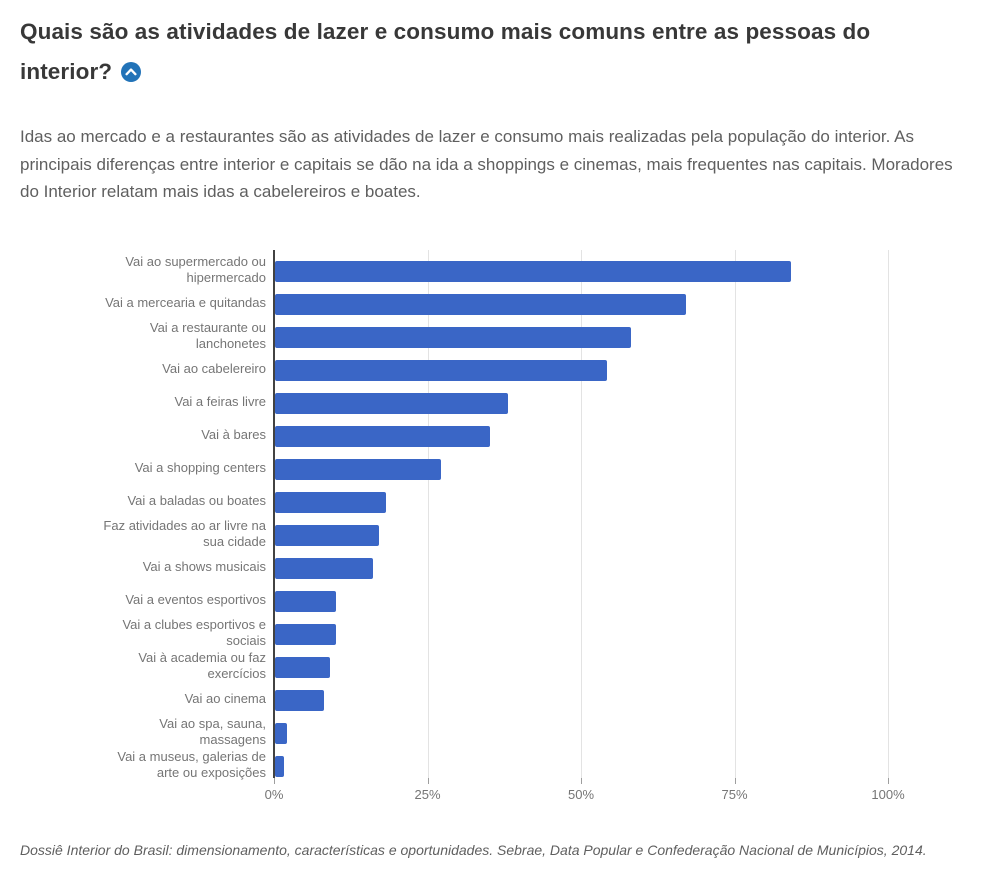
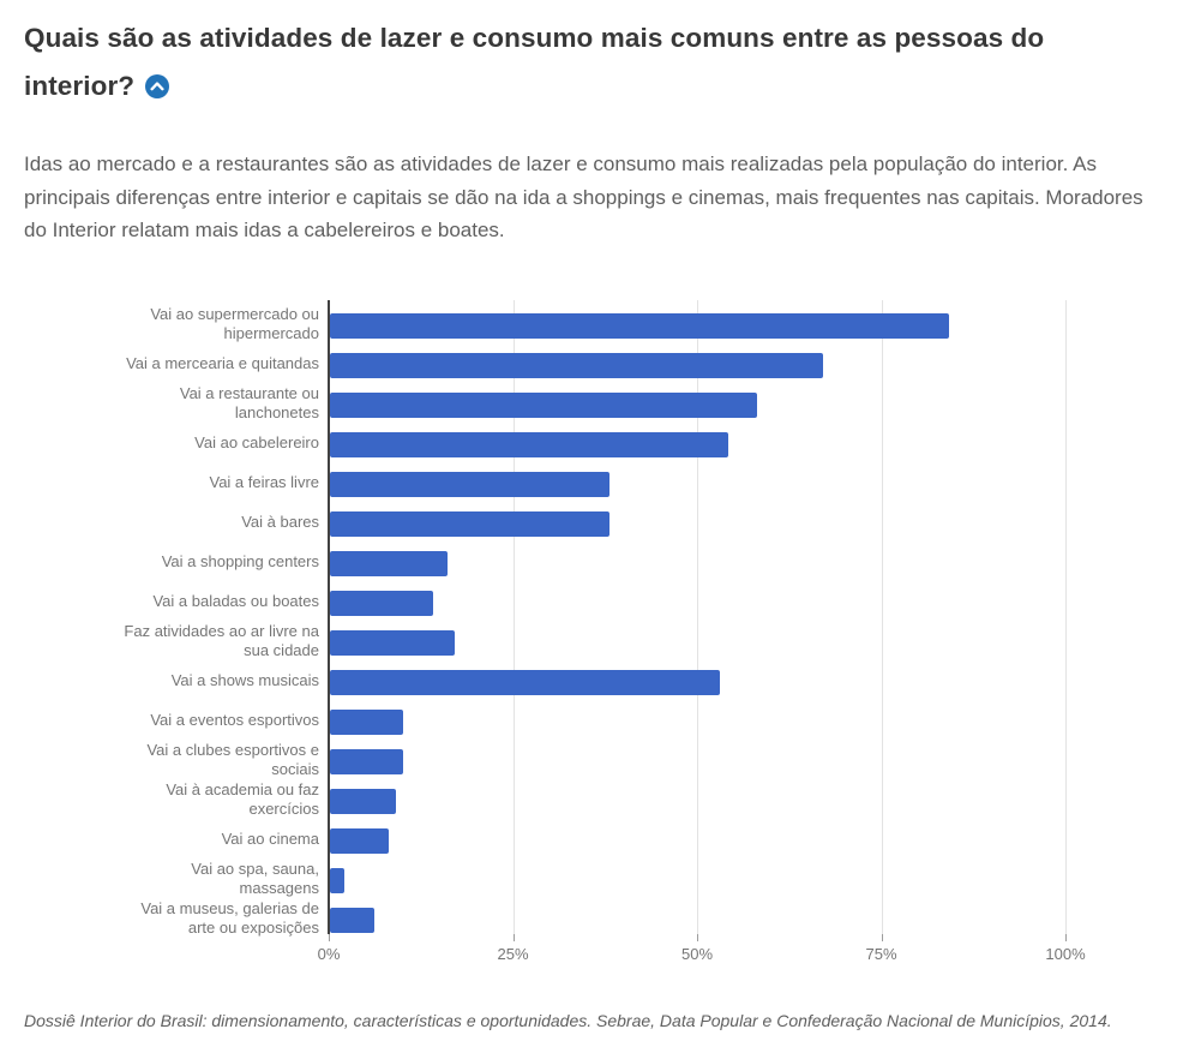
Vai à bares: 35% -> 38%
Vai a shopping centers: 27% -> 16%
Vai a baladas ou boates: 18% -> 14%
Vai a shows musicais: 16% -> 53%
Vai a museus, galerias de arte ou exposições: 2% -> 6%
